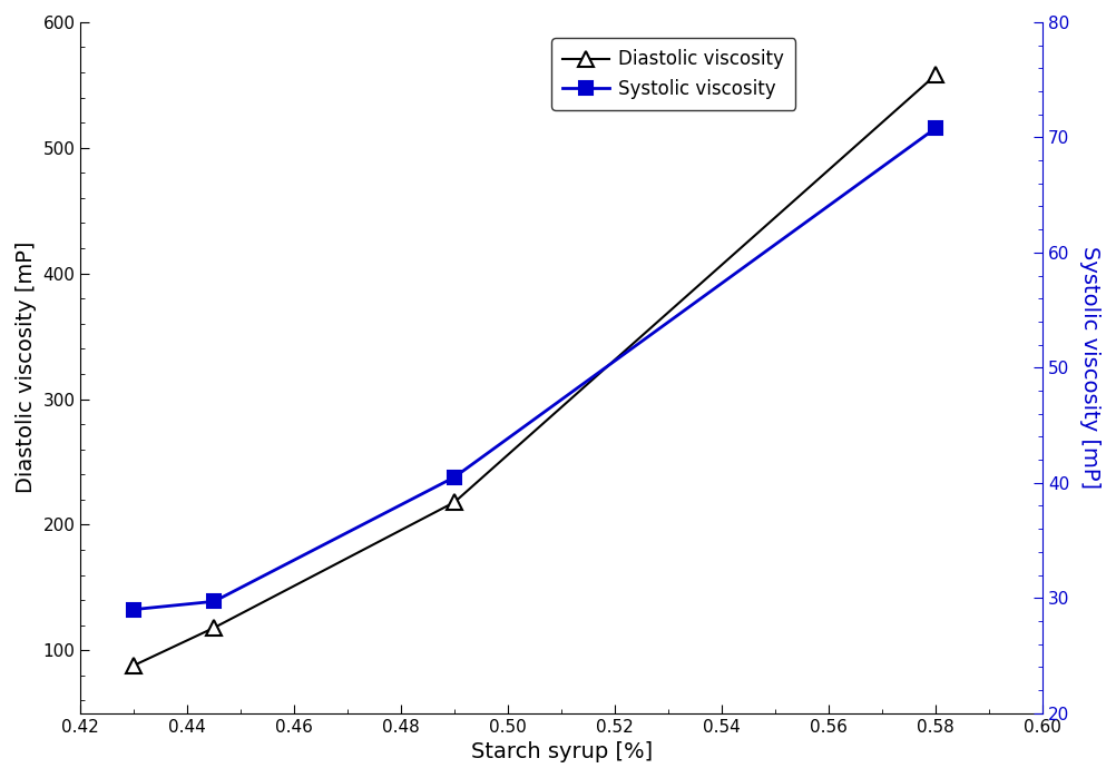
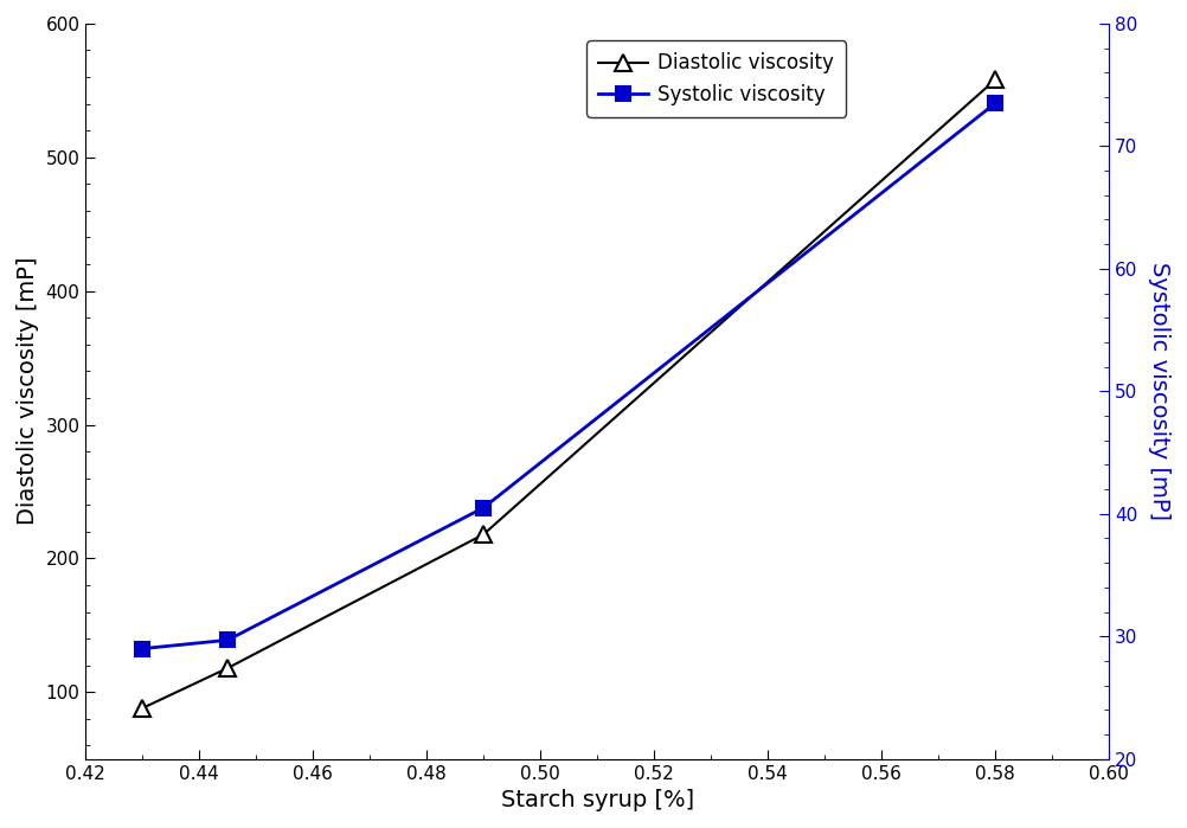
Systolic viscosity/0.58: 70.8 -> 73.5
